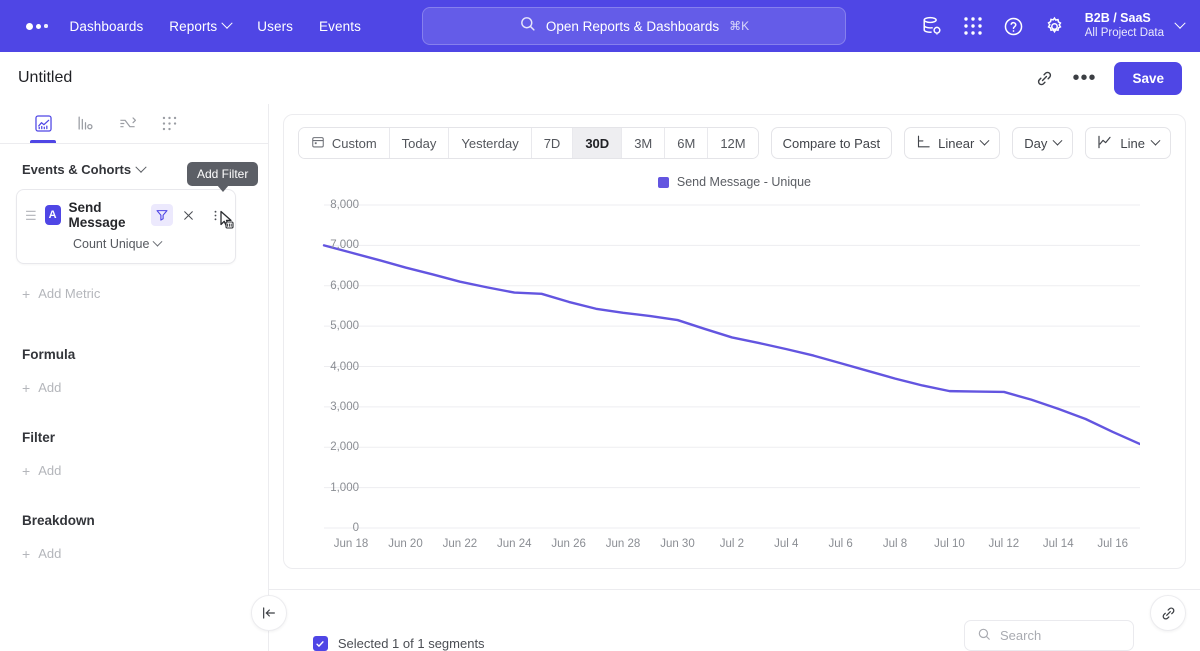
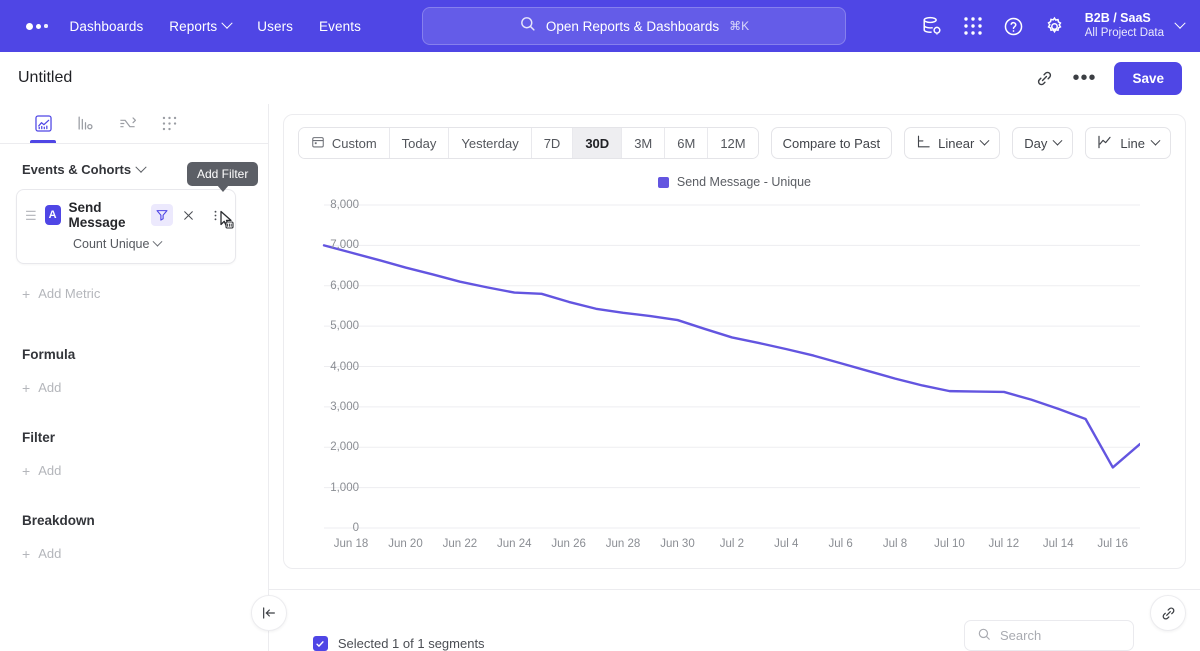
Jul 16: 2400 -> 1500
